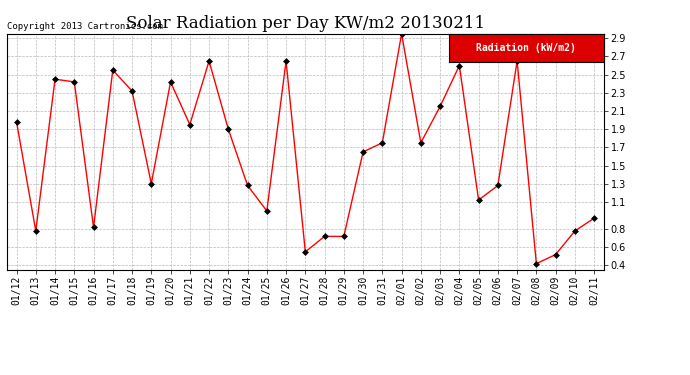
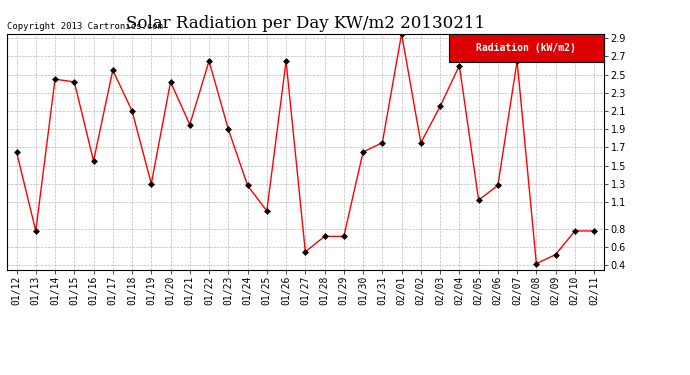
01/12: 1.98 -> 1.65
01/16: 0.82 -> 1.55
01/18: 2.32 -> 2.10
02/11: 0.92 -> 0.78
